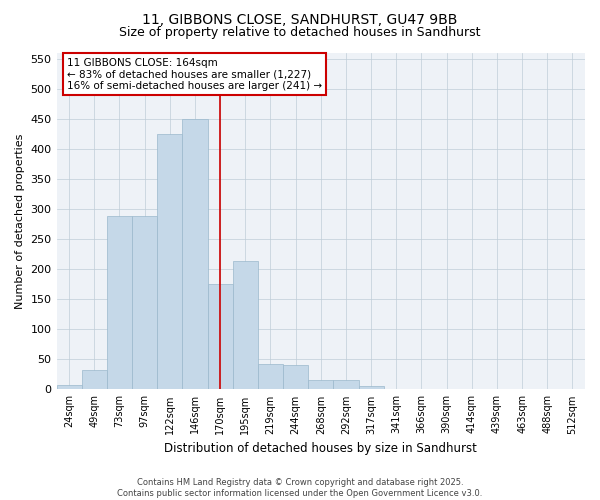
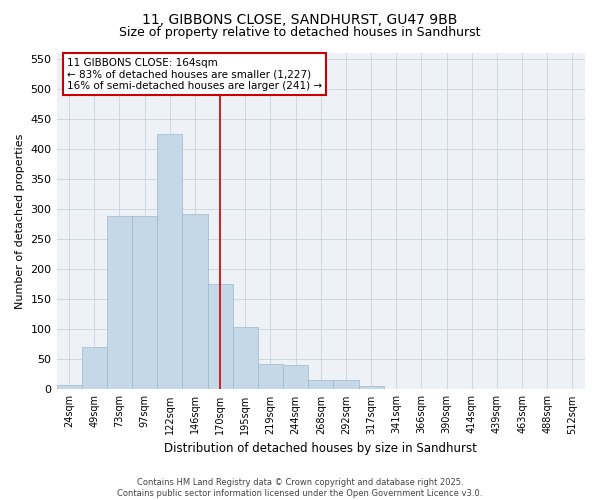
49sqm: 32 -> 70
146sqm: 450 -> 292
195sqm: 214 -> 104
